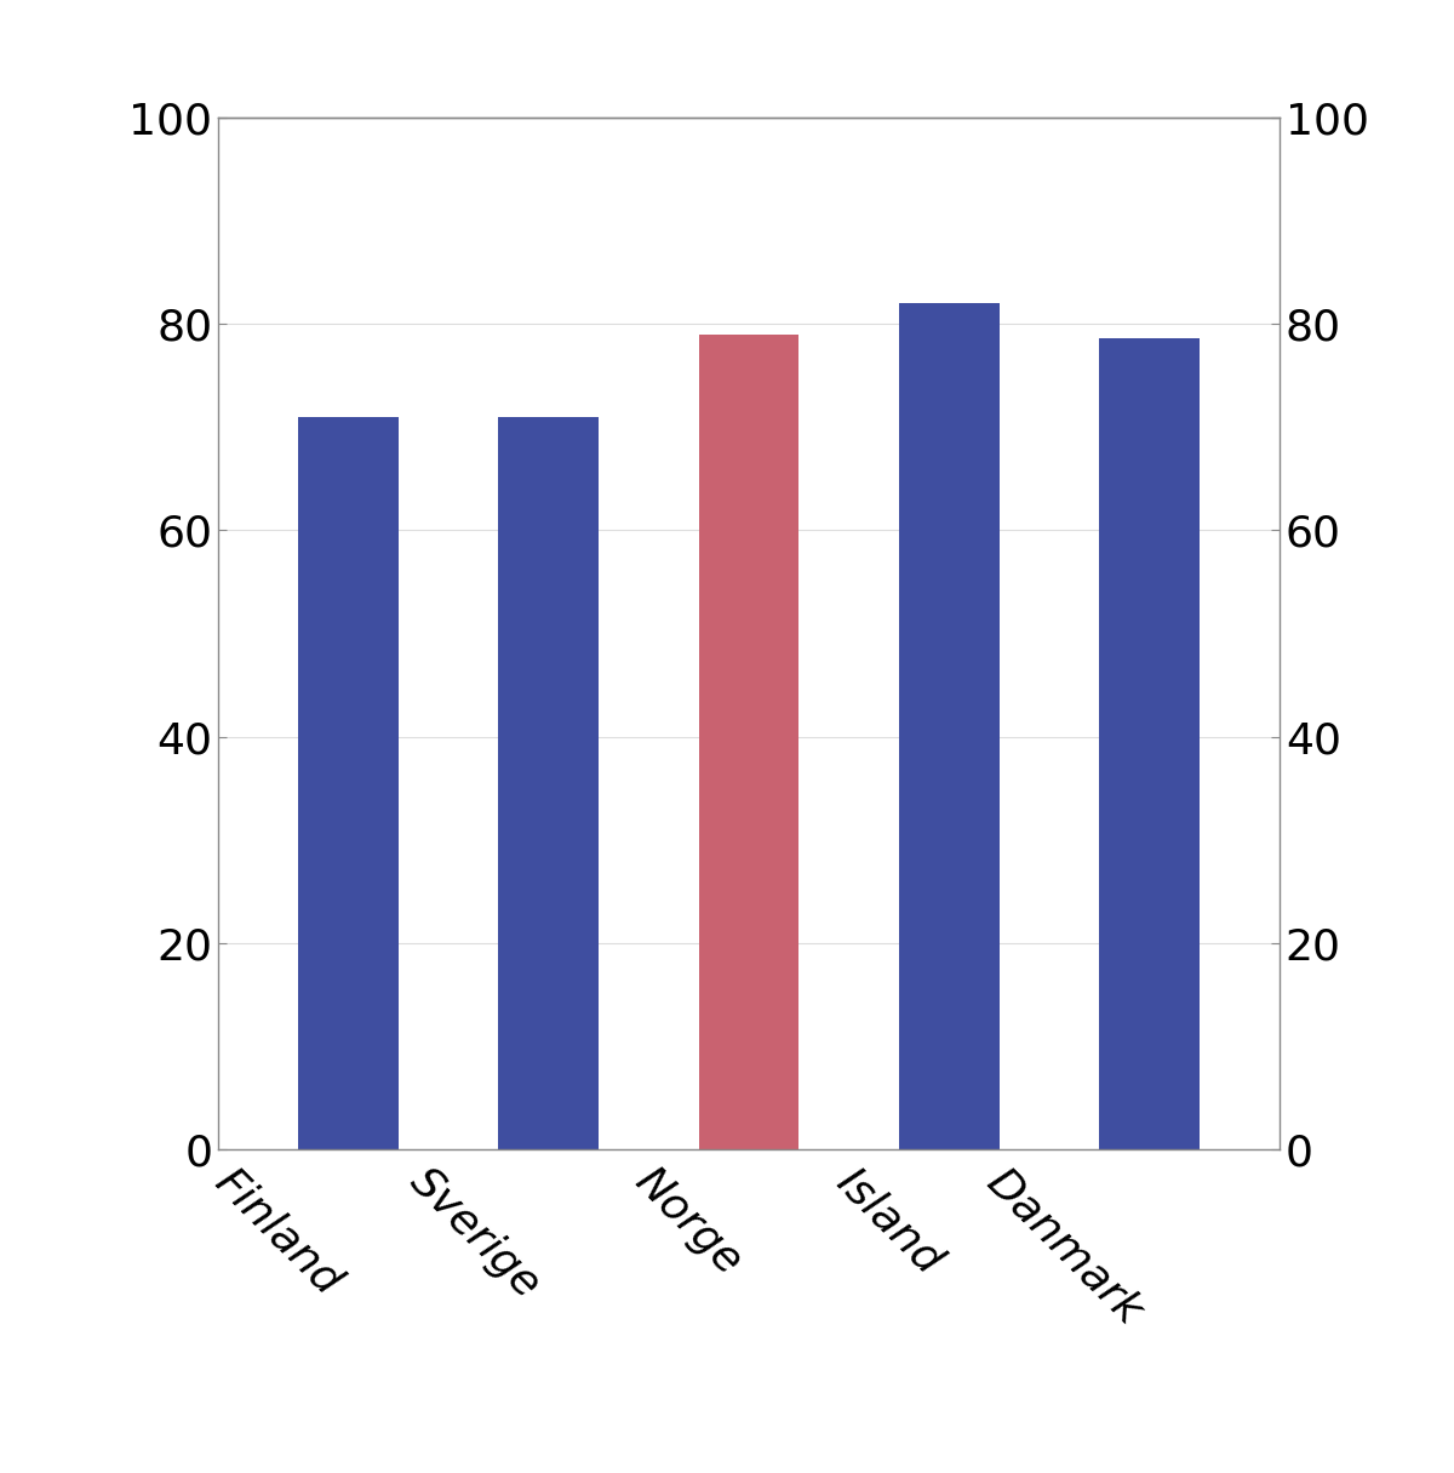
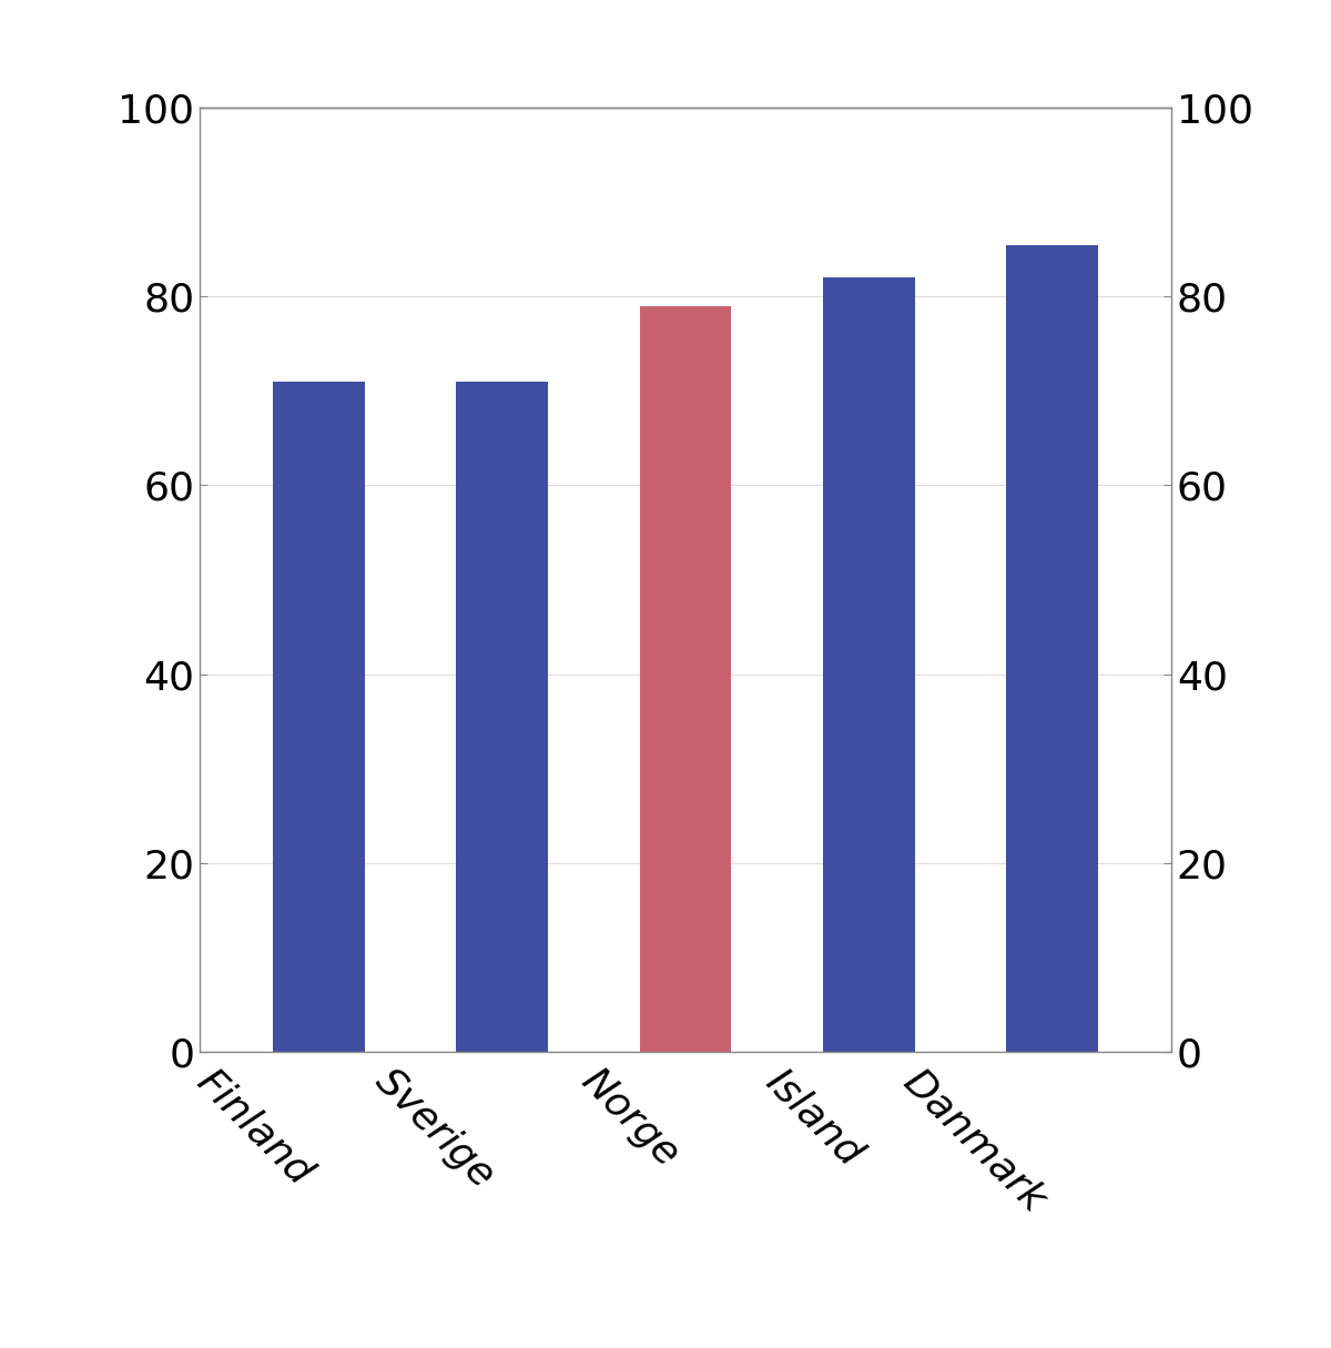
Danmark: 78.6 -> 85.5
